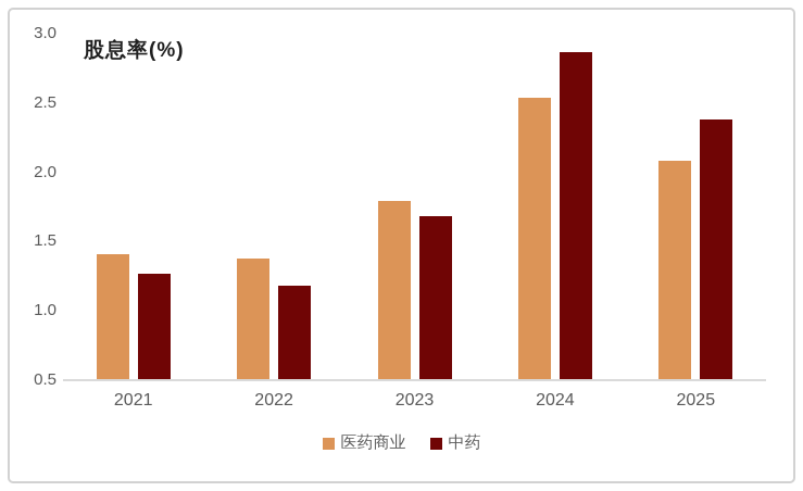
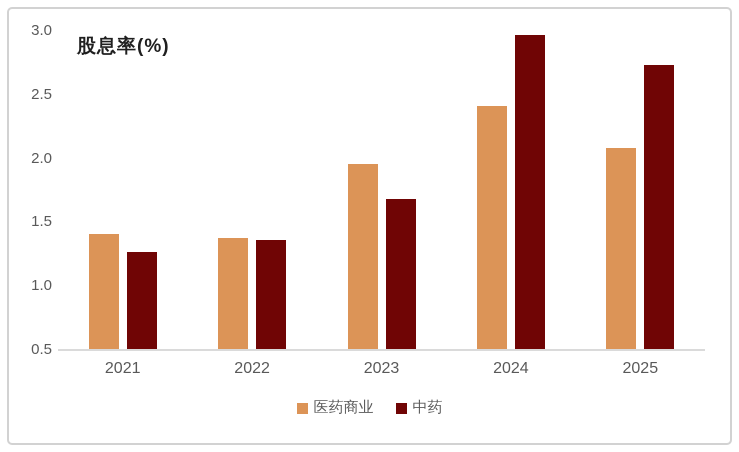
中药/2022: 1.18 -> 1.36
医药商业/2023: 1.79 -> 1.96
医药商业/2024: 2.54 -> 2.41
中药/2024: 2.87 -> 2.97
中药/2025: 2.38 -> 2.73
